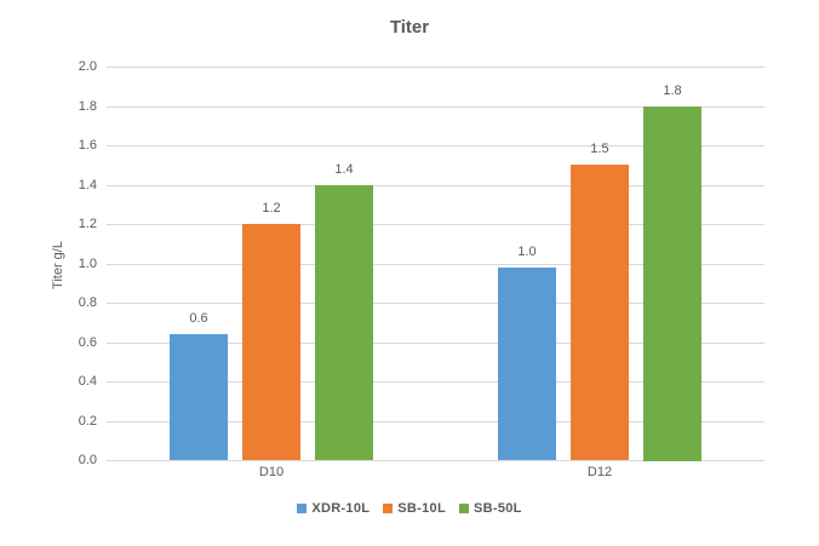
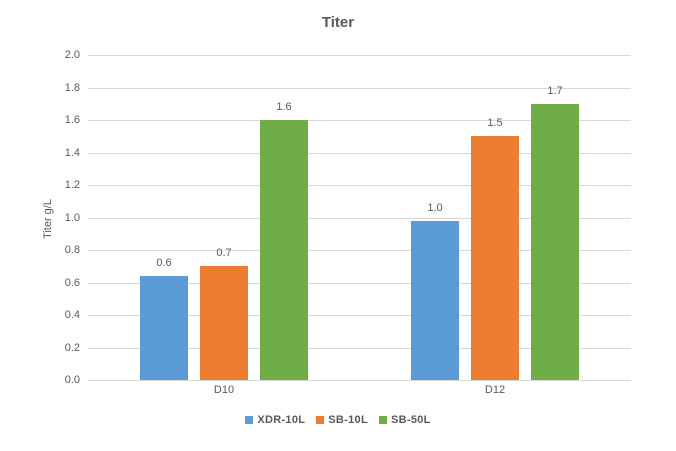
SB-10L/D10: 1.2 -> 0.7
SB-50L/D10: 1.4 -> 1.6
SB-50L/D12: 1.8 -> 1.7
